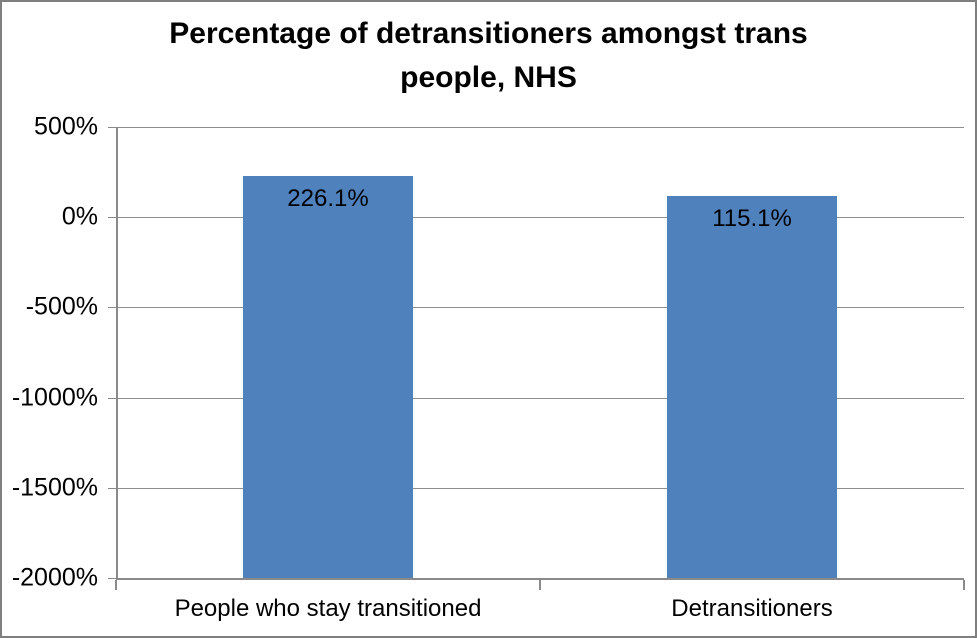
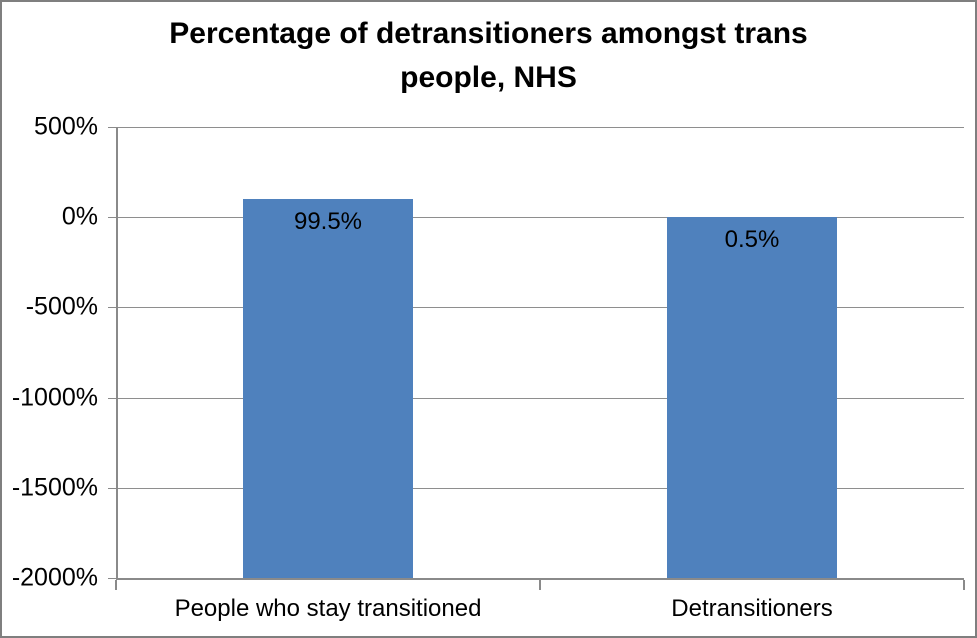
People who stay transitioned: 226.1% -> 99.5%
Detransitioners: 115.1% -> 0.5%
